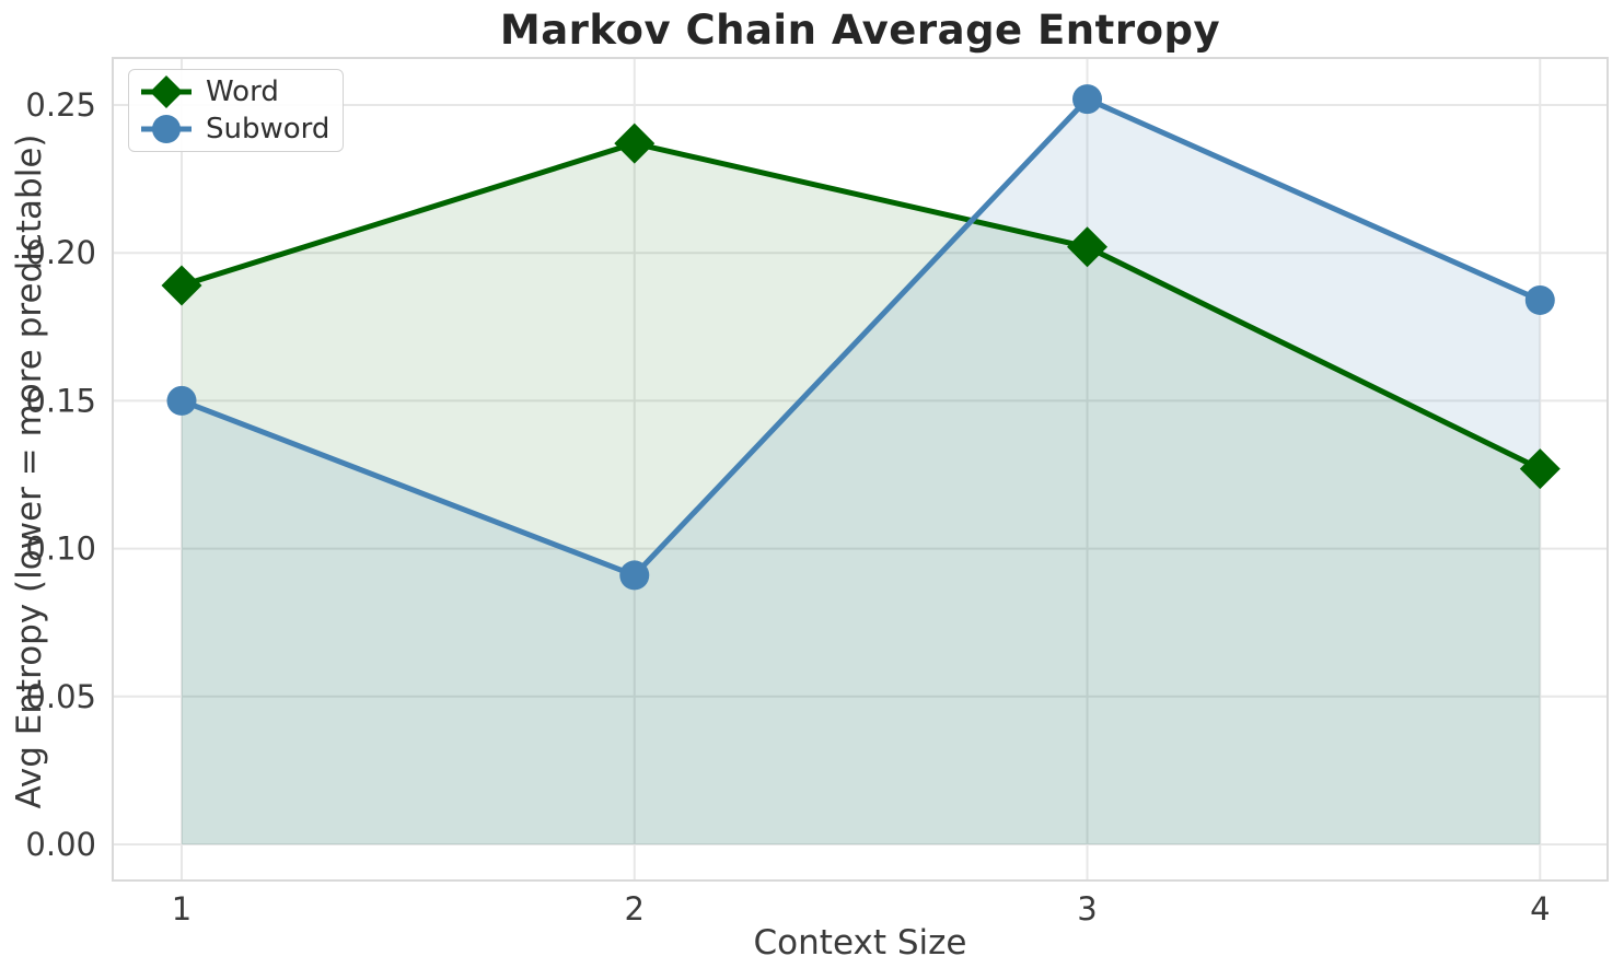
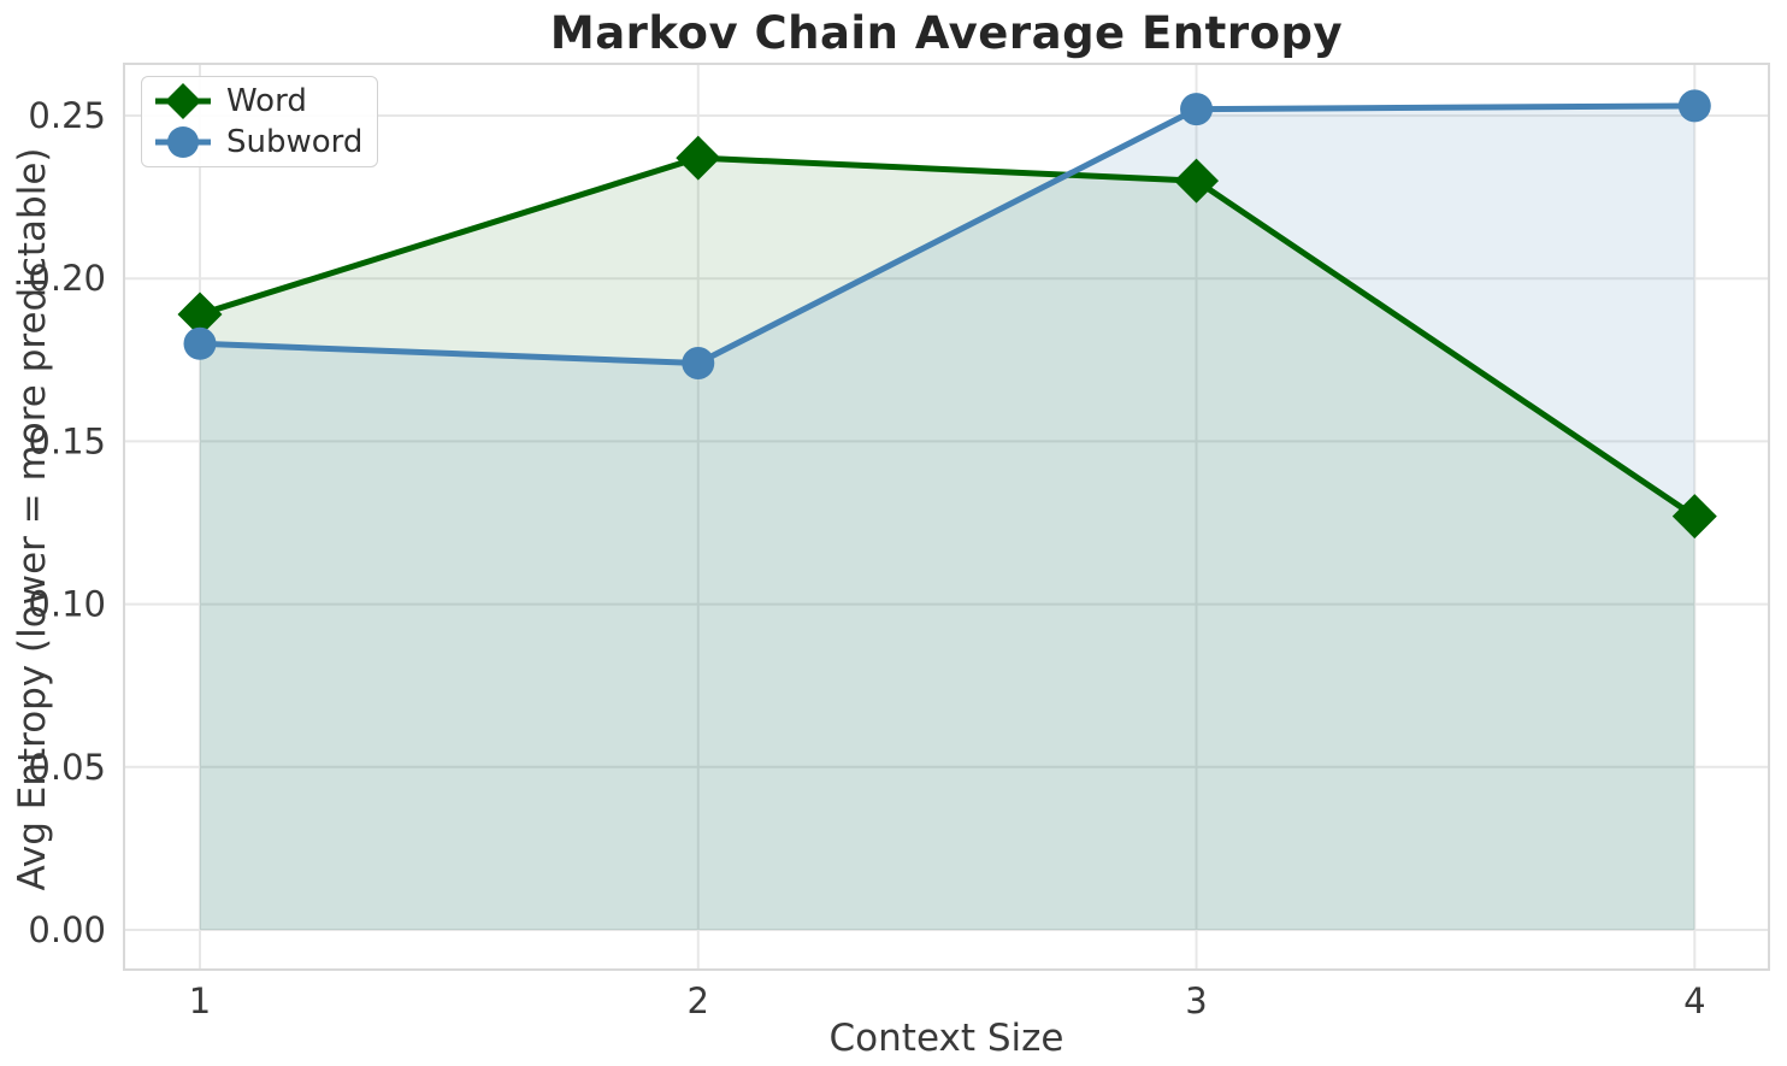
Subword/1: 0.150 -> 0.180
Subword/2: 0.091 -> 0.174
Word/3: 0.202 -> 0.230
Subword/4: 0.184 -> 0.253
